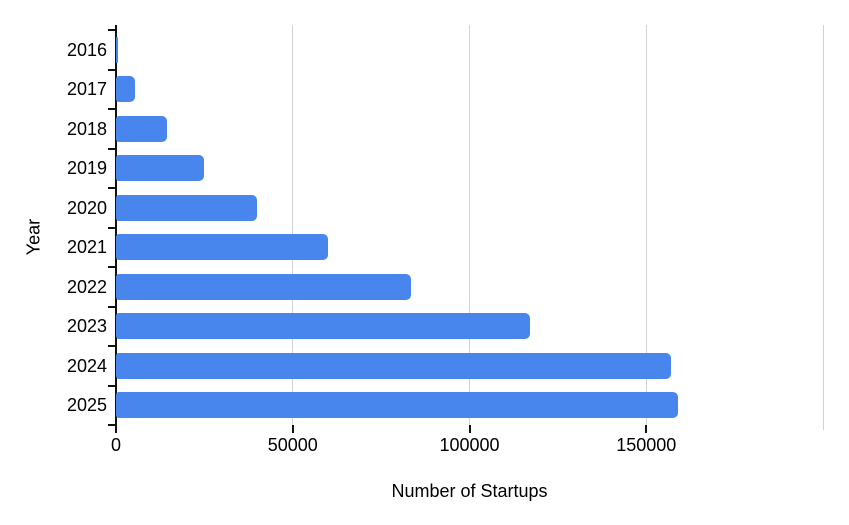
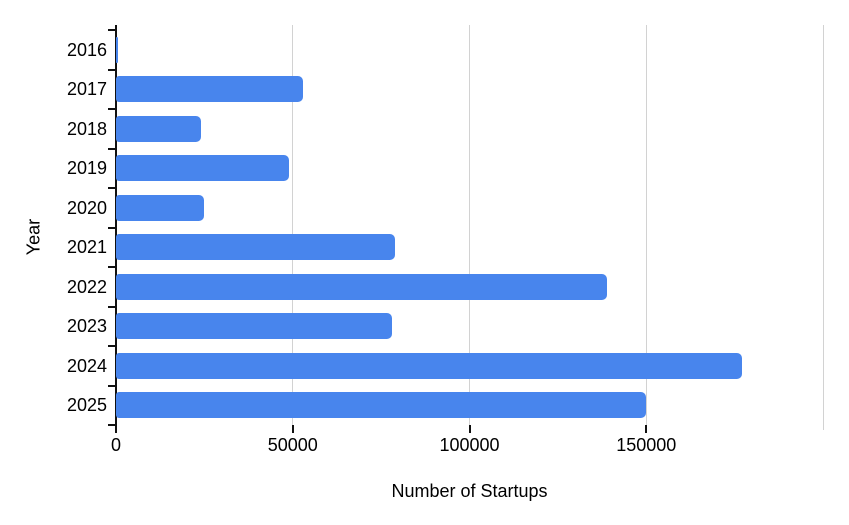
2017: 6000 -> 53000
2018: 14000 -> 24000
2019: 25000 -> 49000
2020: 40000 -> 25000
2021: 60000 -> 79000
2022: 84000 -> 139000
2023: 117000 -> 78000
2024: 157000 -> 177000
2025: 159000 -> 150000
